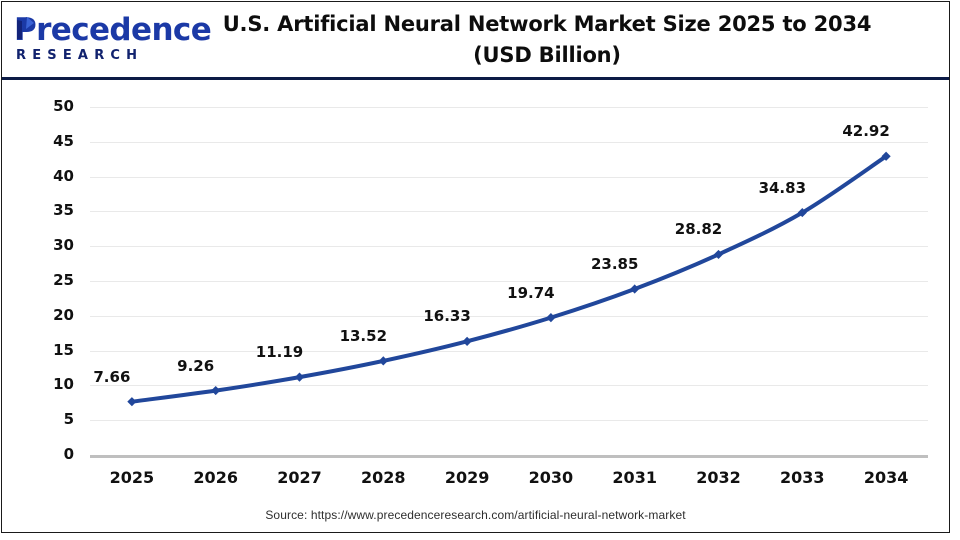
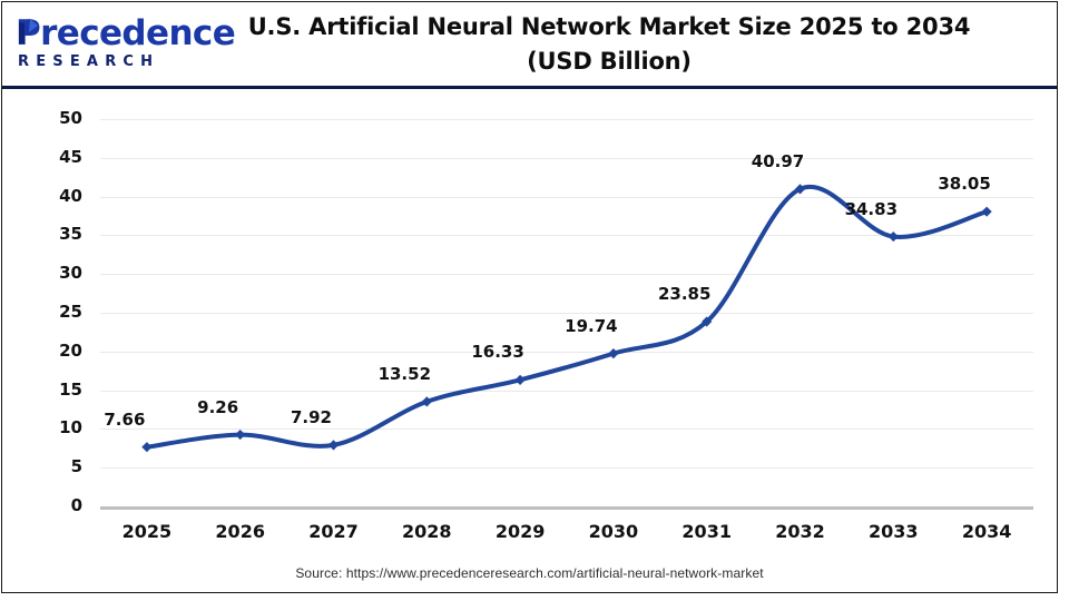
2027: 11.19 -> 7.92
2032: 28.82 -> 40.97
2034: 42.92 -> 38.05
